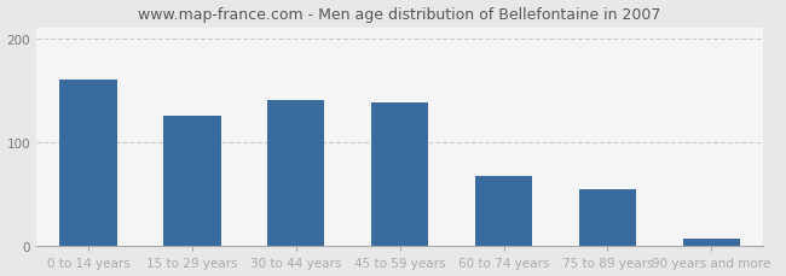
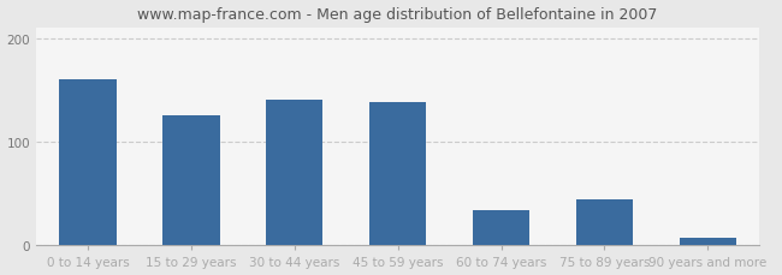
60 to 74 years: 68 -> 34
75 to 89 years: 55 -> 44
